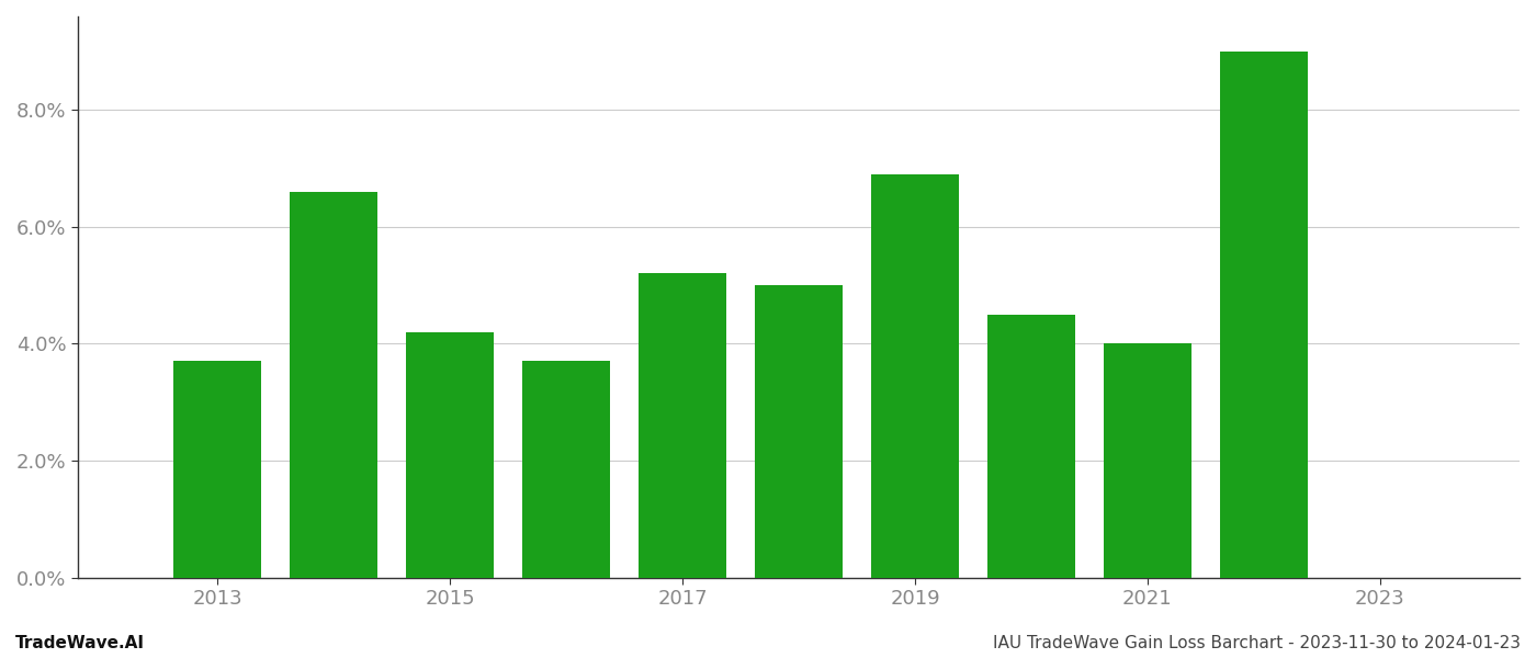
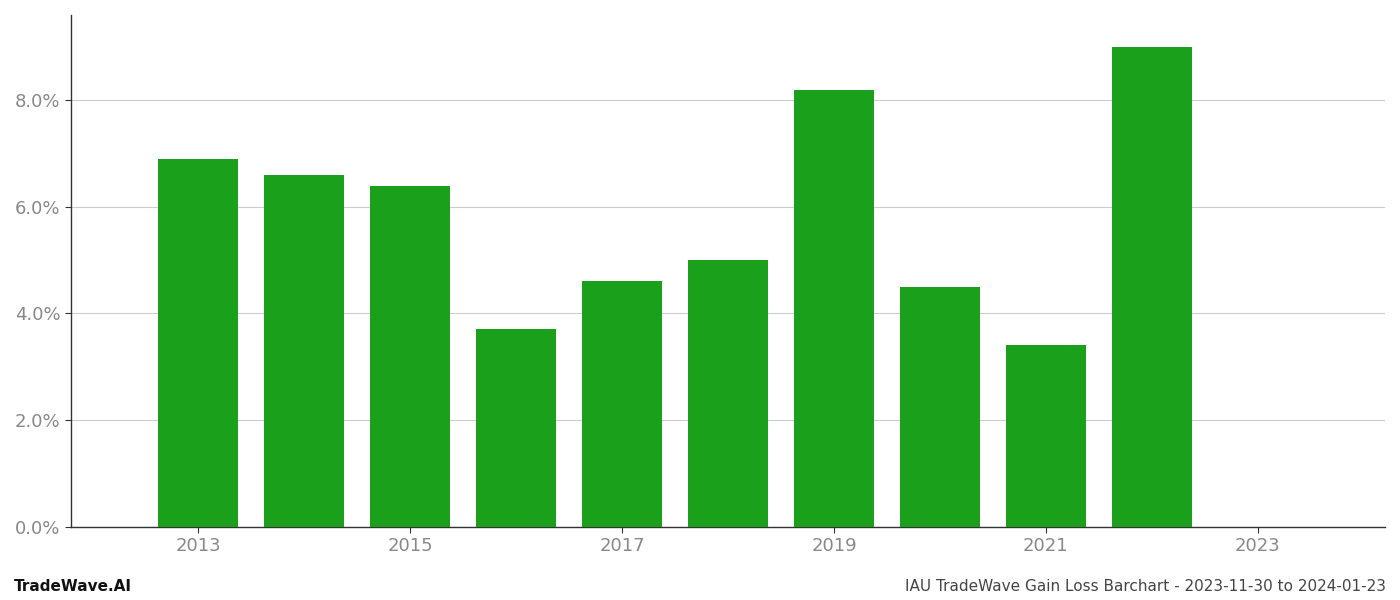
2013: 3.7% -> 6.9%
2015: 4.2% -> 6.4%
2017: 5.2% -> 4.6%
2019: 6.9% -> 8.2%
2021: 4.0% -> 3.4%
